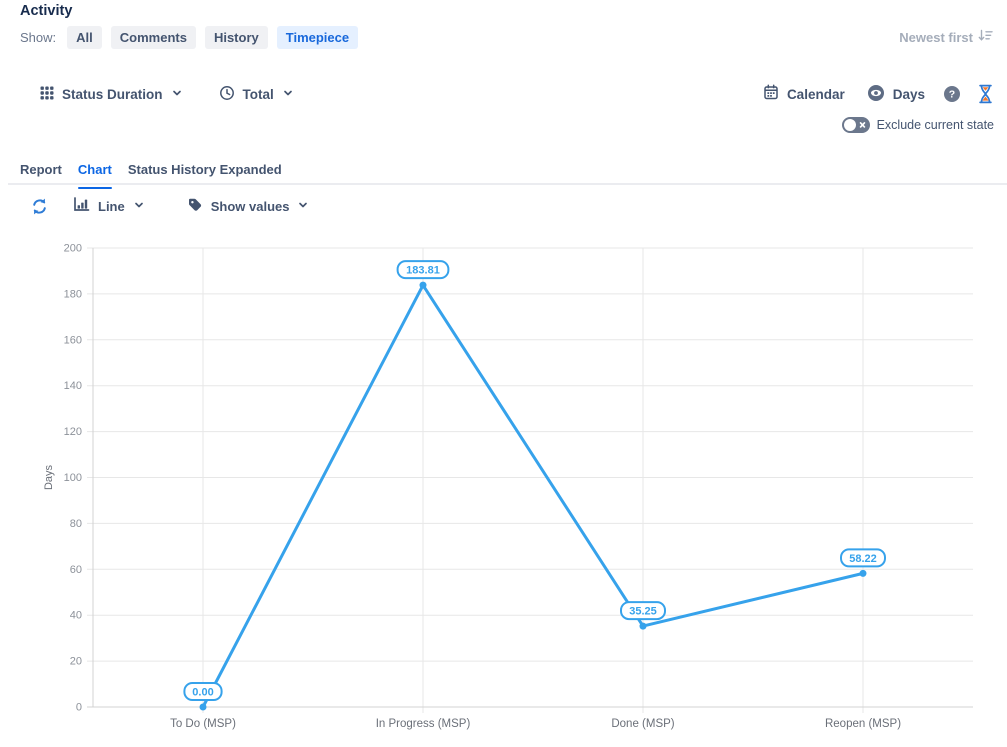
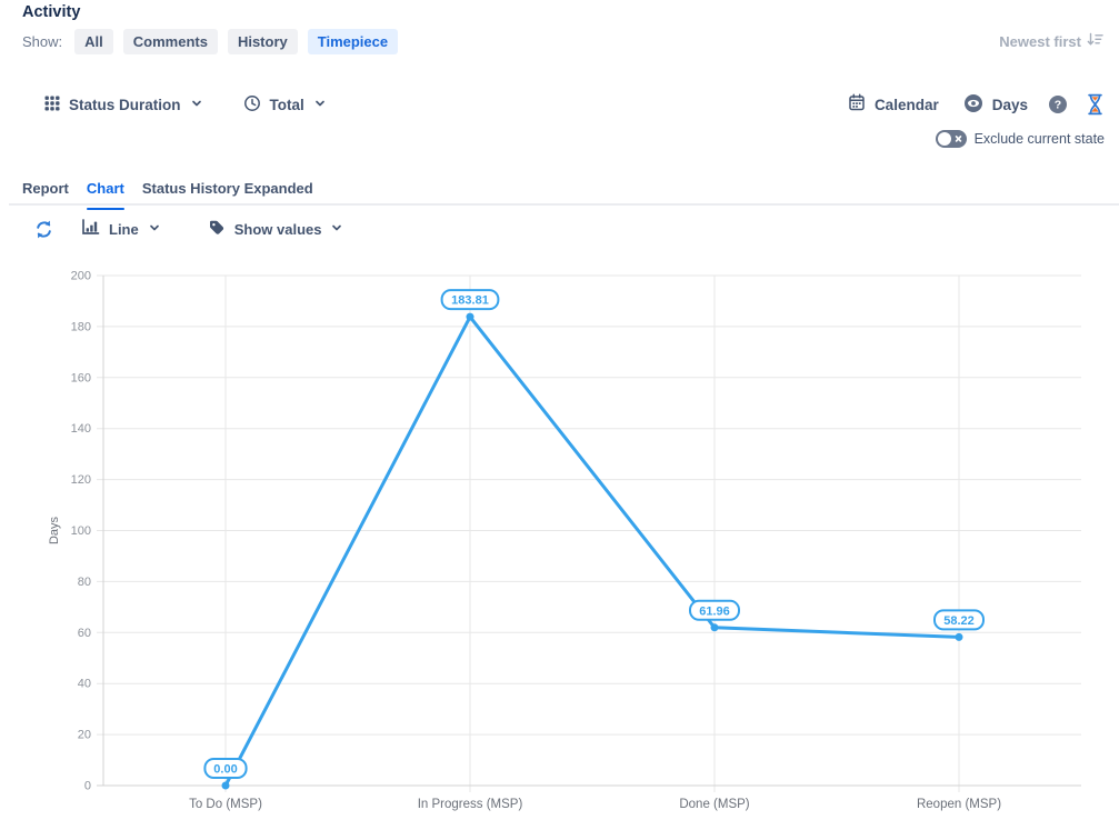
Done (MSP): 35.25 -> 61.96
